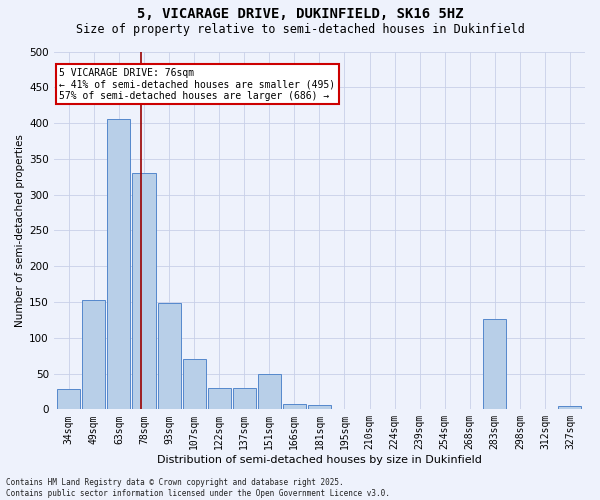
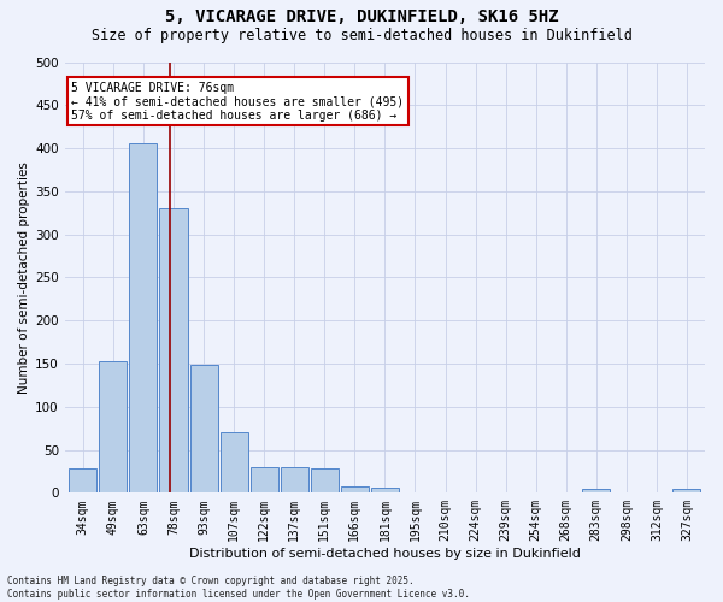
151sqm: 50 -> 29
283sqm: 126 -> 4
